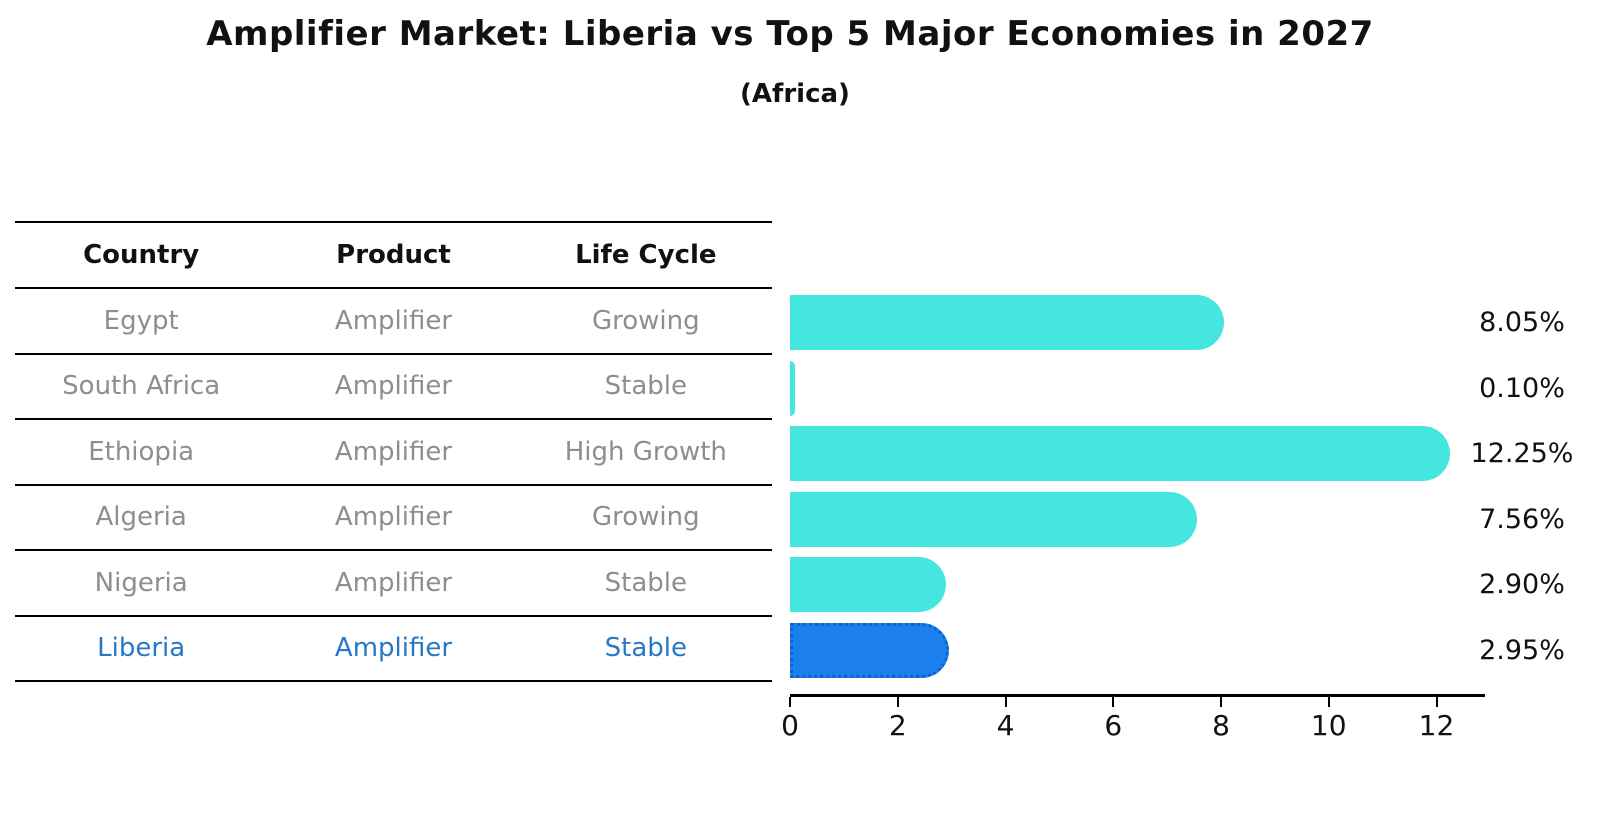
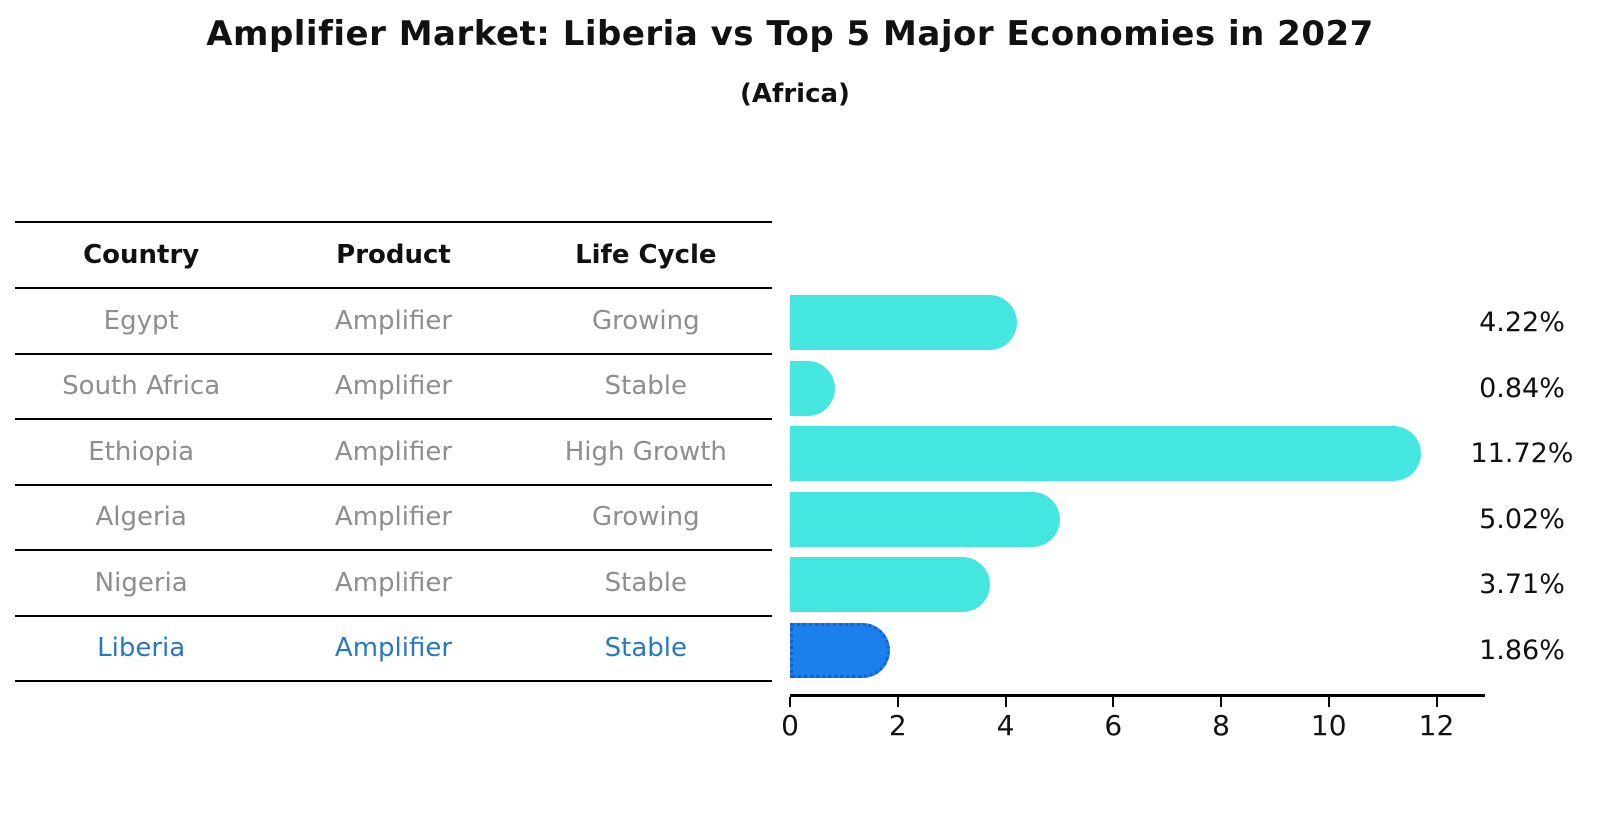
Egypt: 8.05% -> 4.22%
South Africa: 0.10% -> 0.84%
Ethiopia: 12.25% -> 11.72%
Algeria: 7.56% -> 5.02%
Nigeria: 2.90% -> 3.71%
Liberia: 2.95% -> 1.86%
